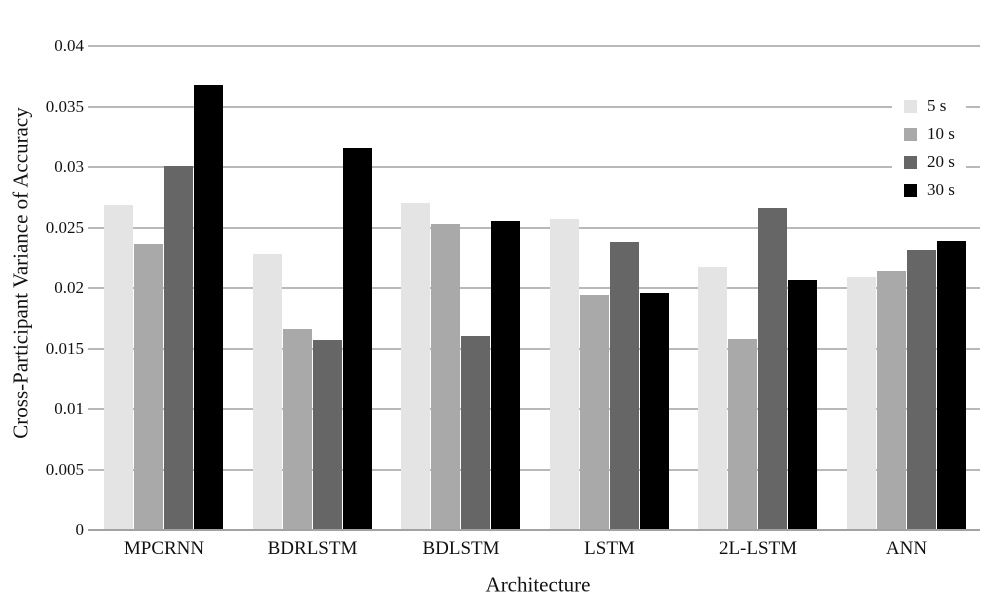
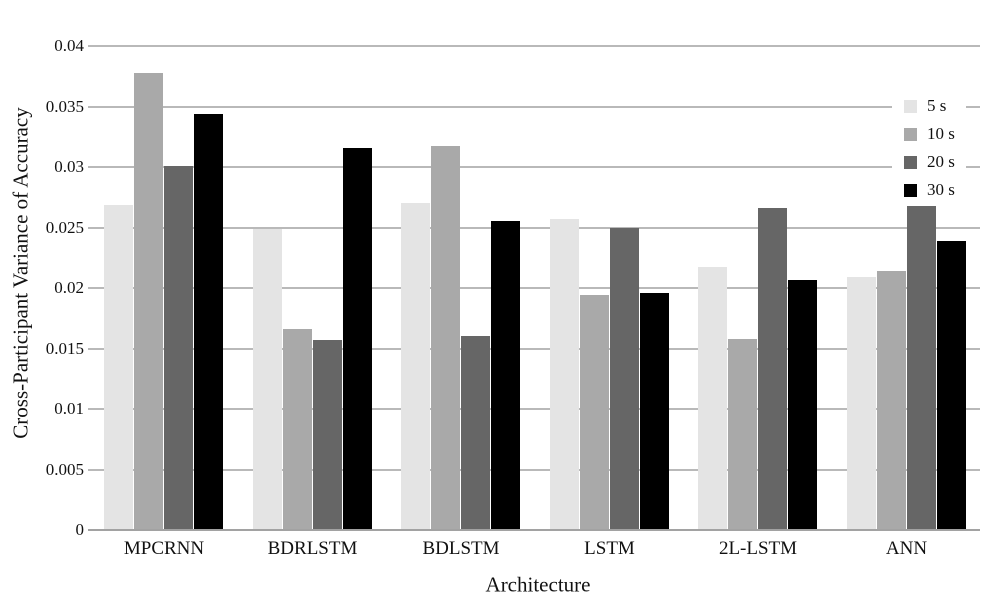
10 s/MPCRNN: 0.0236 -> 0.0378
30 s/MPCRNN: 0.0368 -> 0.0344
5 s/BDRLSTM: 0.0228 -> 0.0249
10 s/BDLSTM: 0.0253 -> 0.0317
20 s/LSTM: 0.0238 -> 0.0250
20 s/ANN: 0.0231 -> 0.0310
